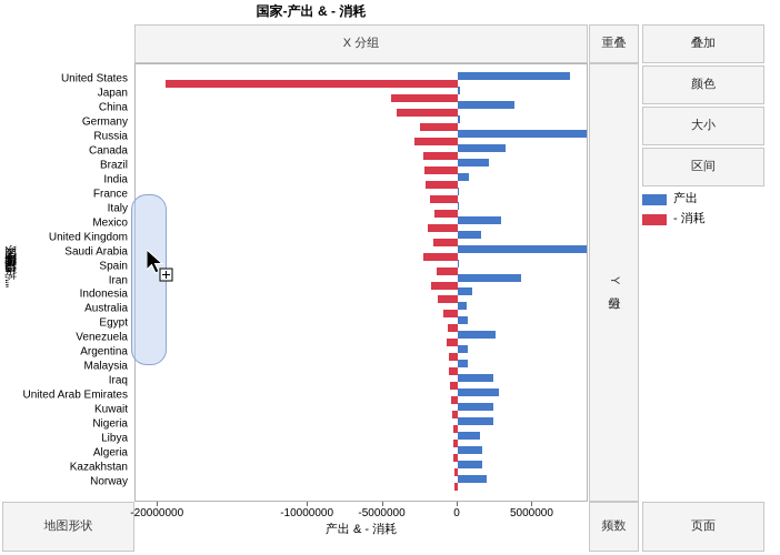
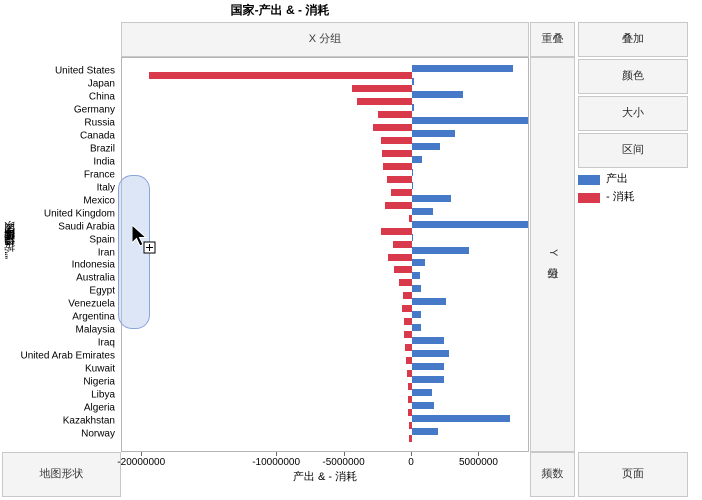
- 消耗/United Kingdom: -1600000 -> -200000
产出/Kazakhstan: 1600000 -> 7300000
